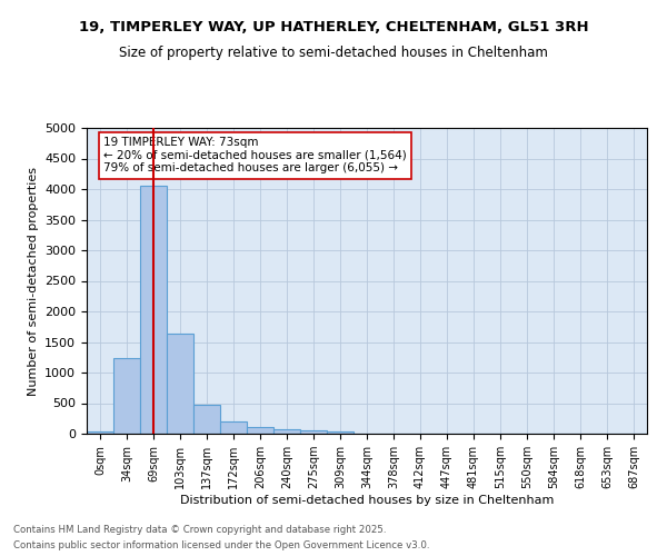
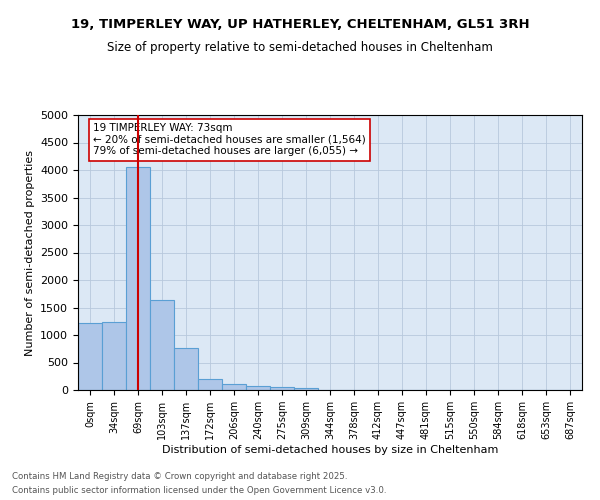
0sqm: 40 -> 1220
137sqm: 470 -> 760
